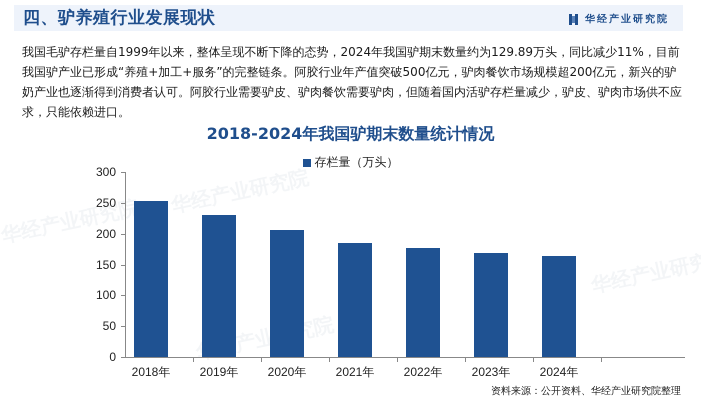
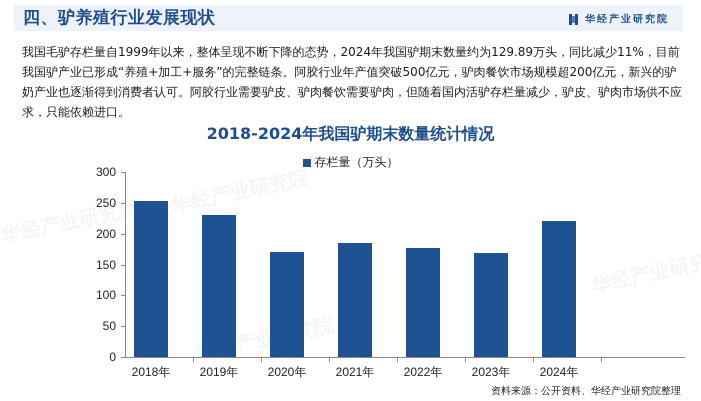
2020年: 210 -> 170
2024年: 160 -> 220
